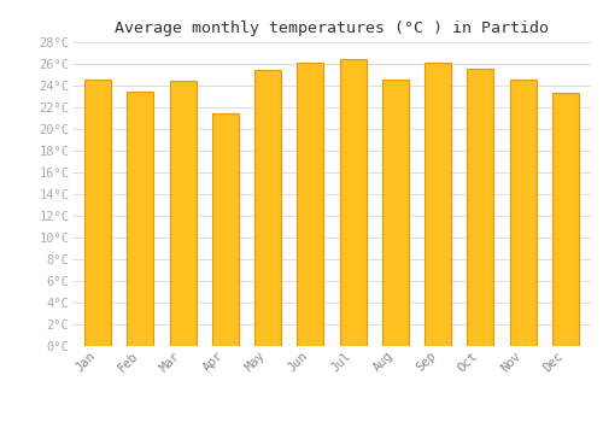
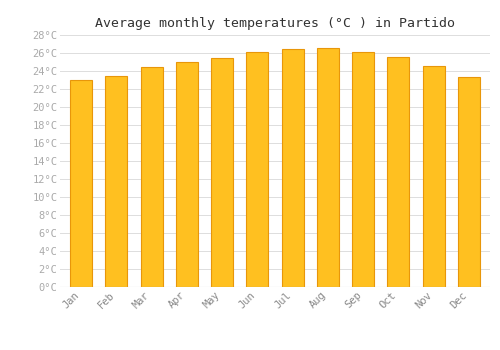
Jan: 24.6°C -> 23.0°C
Apr: 21.4°C -> 25.0°C
Aug: 24.6°C -> 26.6°C
